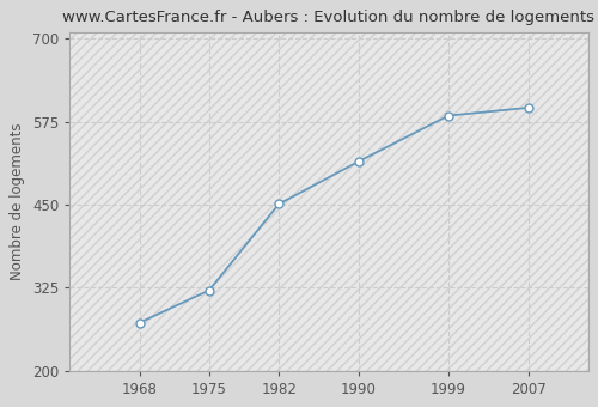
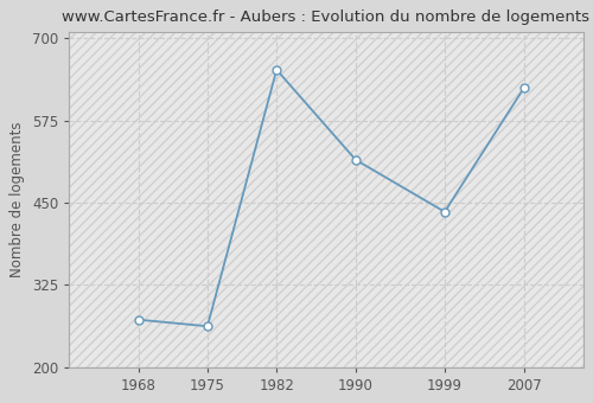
1975: 321 -> 262
1982: 451 -> 652
1999: 584 -> 436
2007: 596 -> 624
